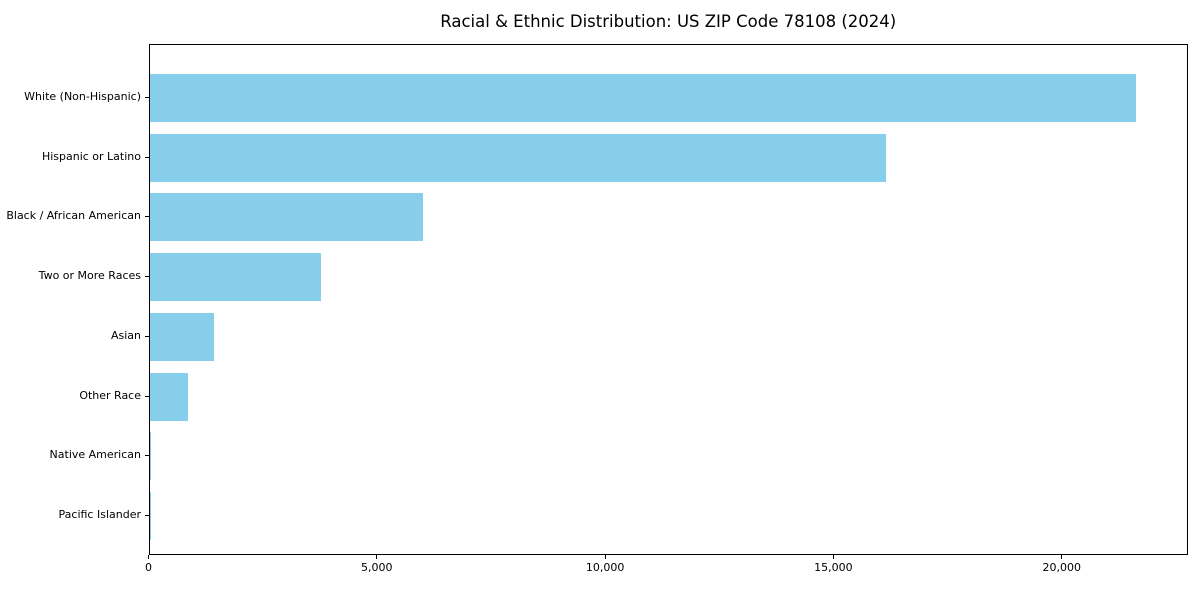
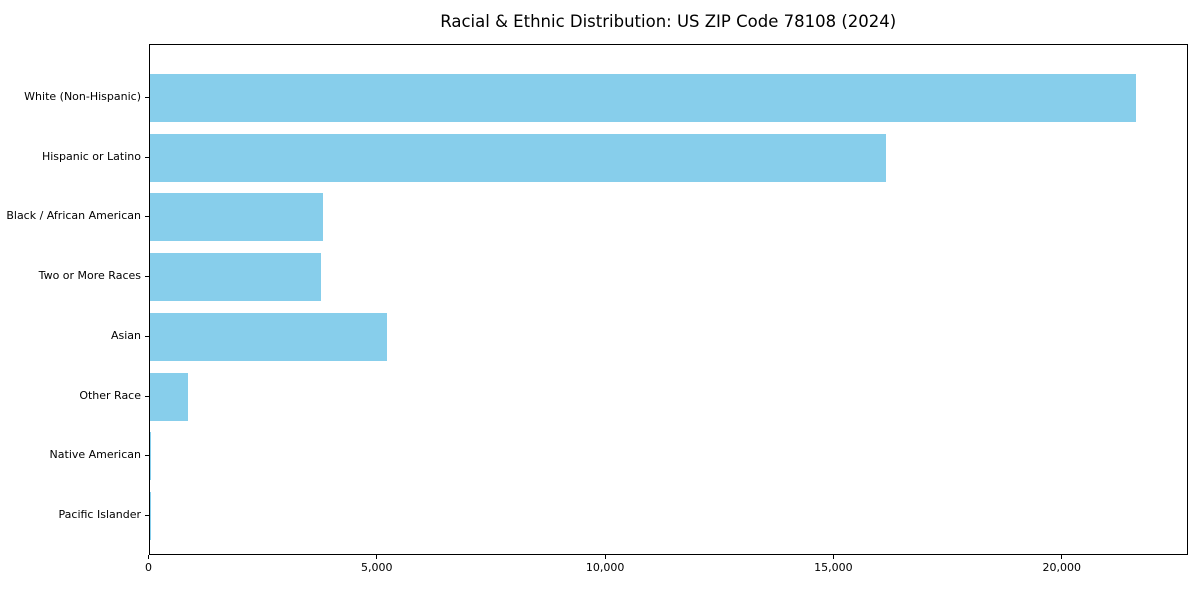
Black / African American: 6000 -> 3800
Asian: 1400 -> 5200
